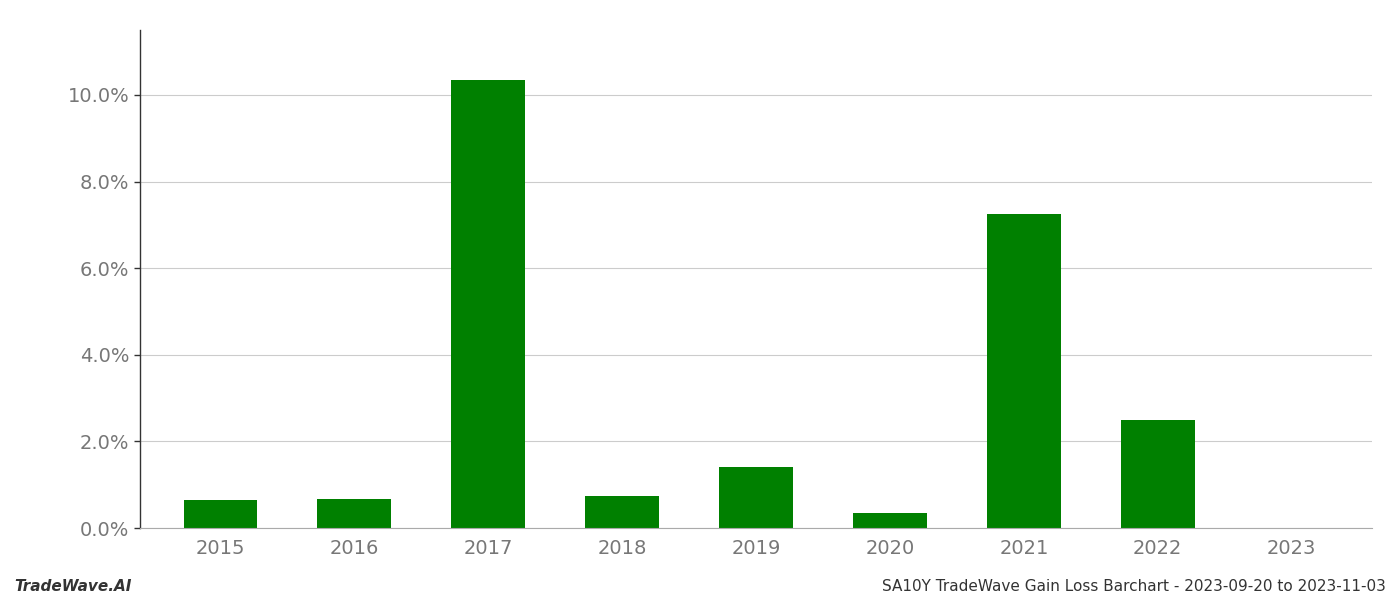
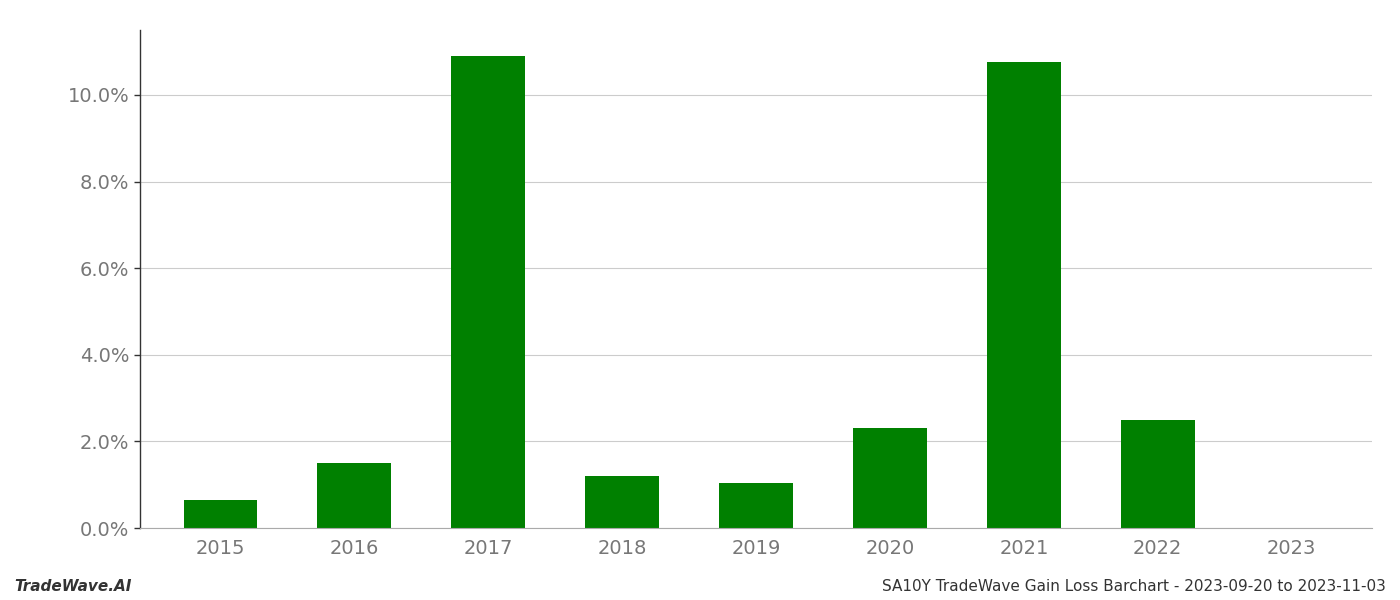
2016: 0.68% -> 1.50%
2017: 10.35% -> 10.90%
2018: 0.75% -> 1.20%
2019: 1.40% -> 1.05%
2020: 0.35% -> 2.30%
2021: 7.25% -> 10.75%
